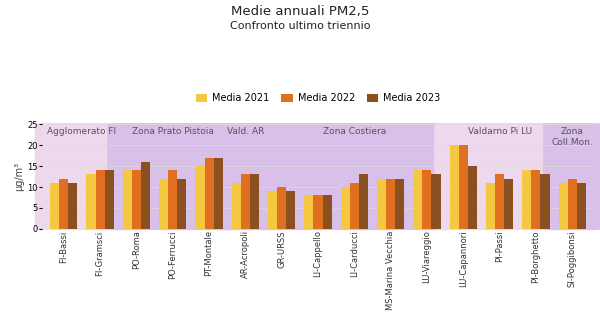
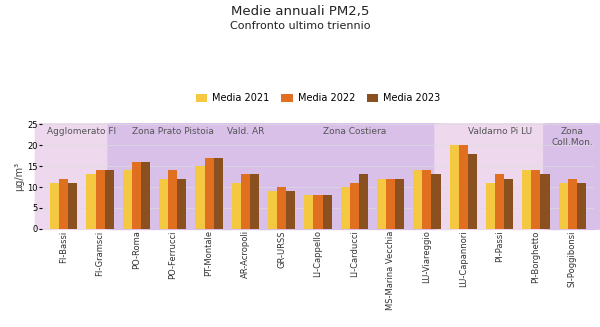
Media 2022/PO-Roma: 14 -> 16
Media 2023/LU-Capannori: 15 -> 18
